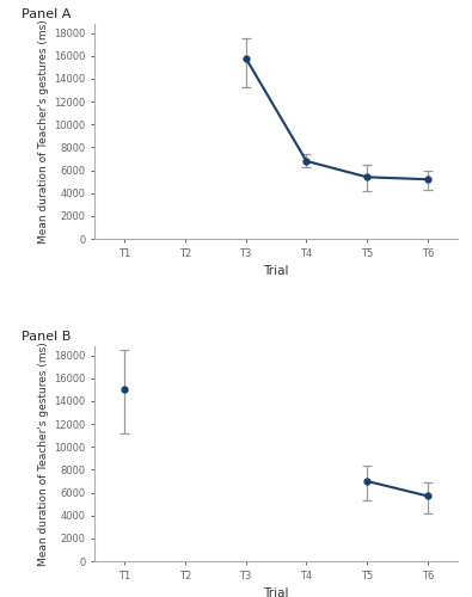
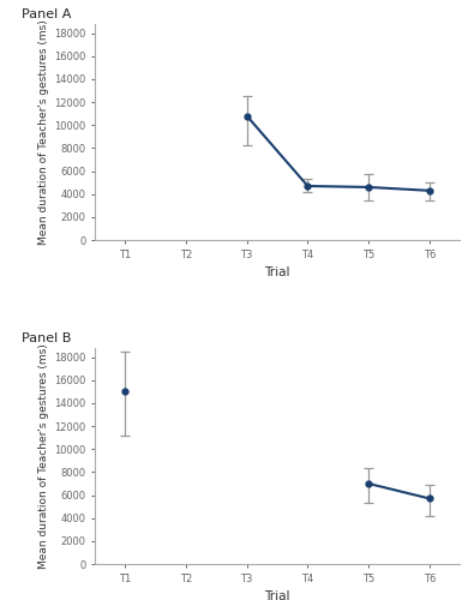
T3: 15800 -> 10800
T4: 6800 -> 4700
T5: 5400 -> 4600
T6: 5200 -> 4300
